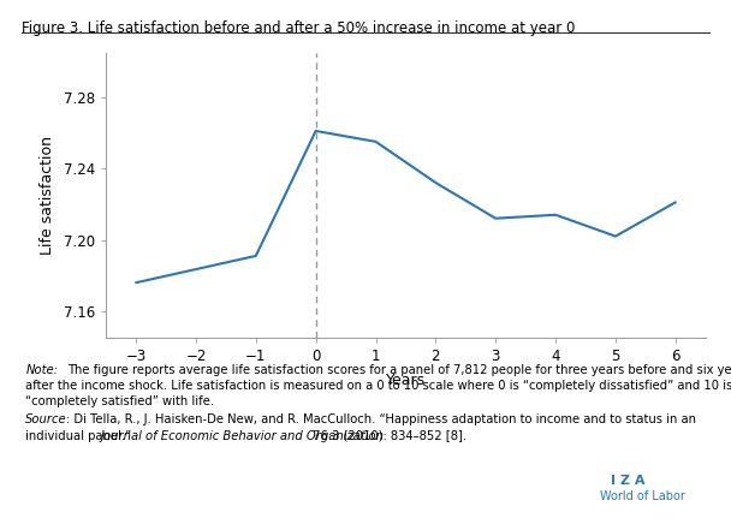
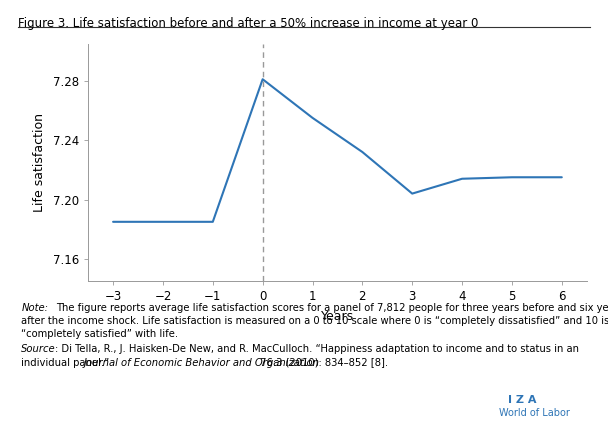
−3: 7.176 -> 7.185
−1: 7.191 -> 7.185
0: 7.261 -> 7.281
3: 7.212 -> 7.204
5: 7.202 -> 7.215
6: 7.221 -> 7.215
